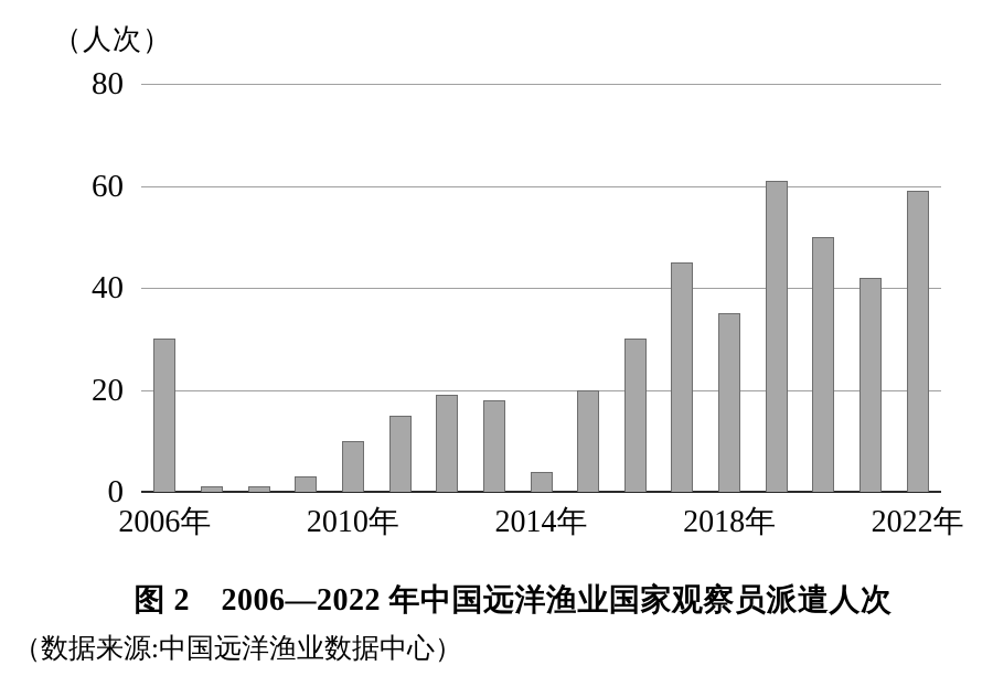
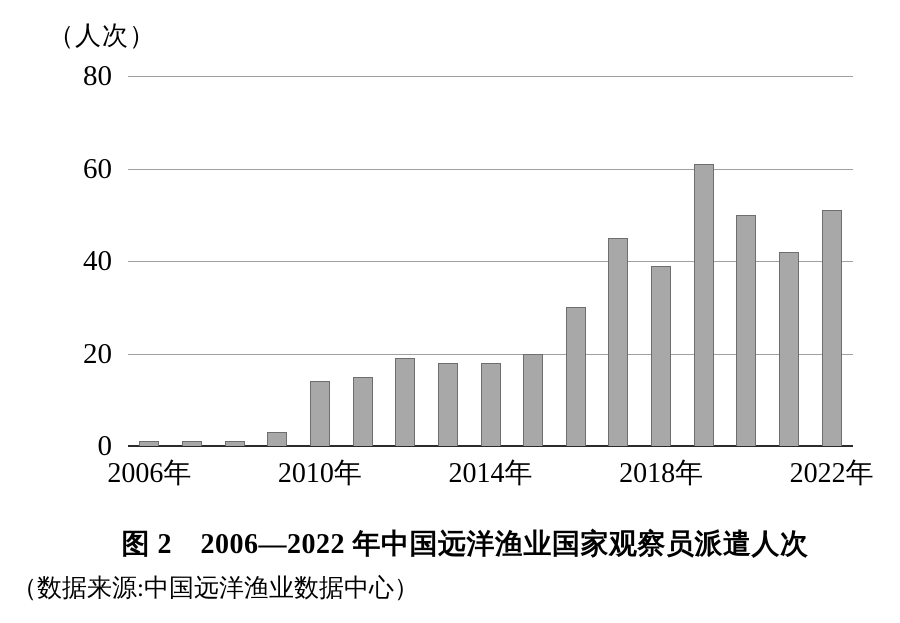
2006年: 30 -> 1
2010年: 10 -> 14
2014年: 4 -> 18
2018年: 35 -> 39
2022年: 59 -> 51
